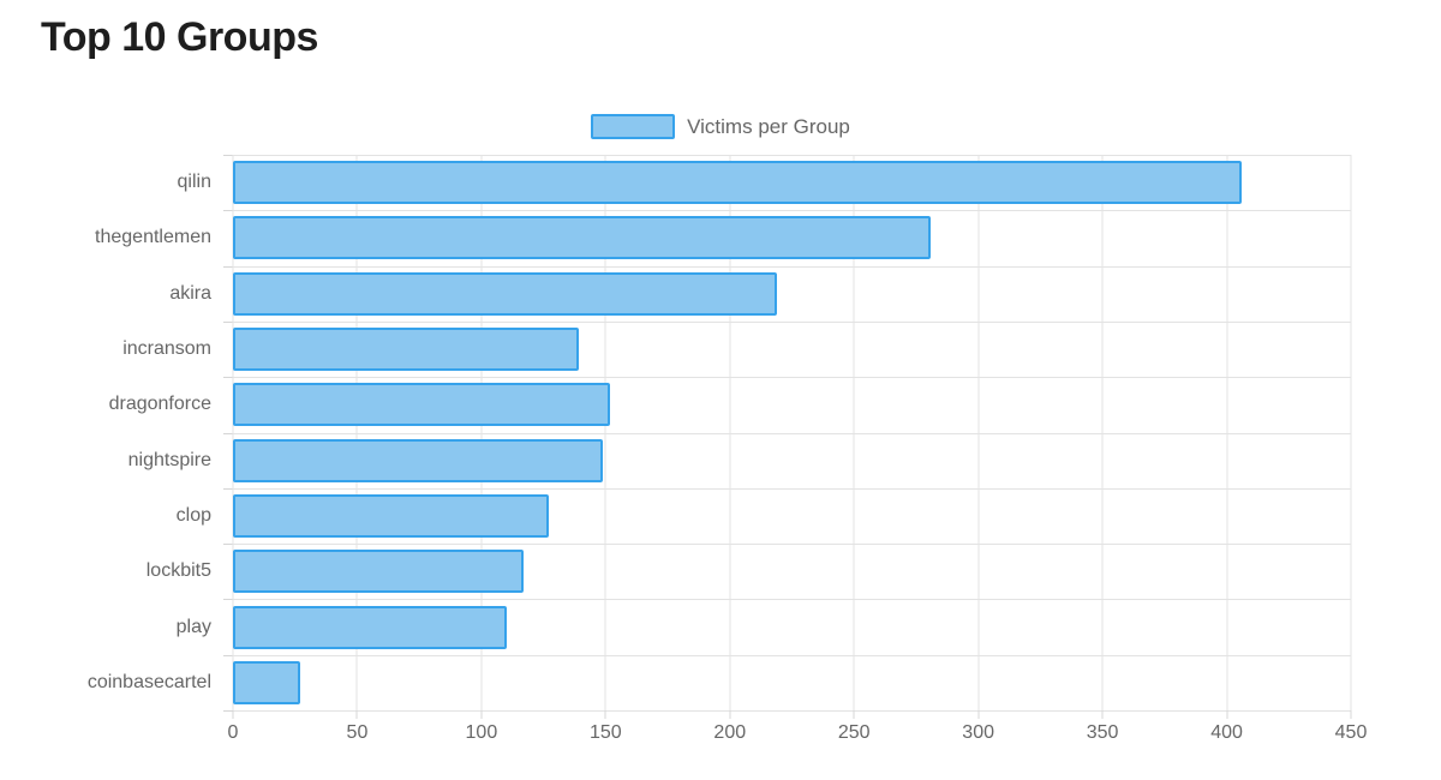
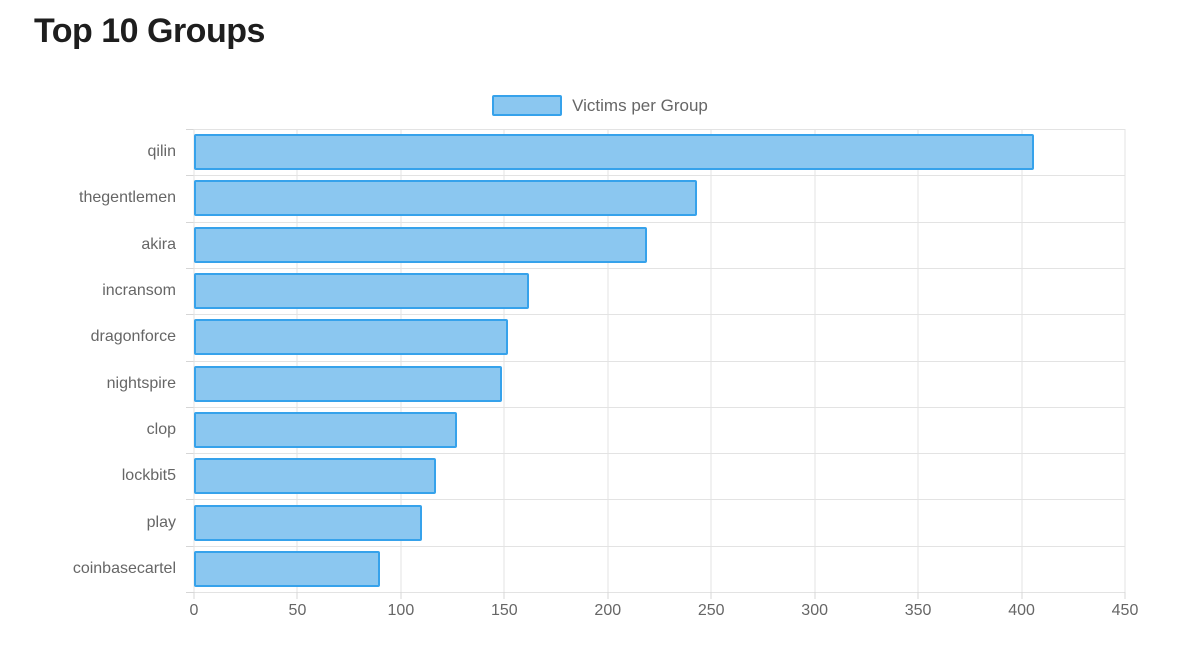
thegentlemen: 281 -> 243
incransom: 139 -> 162
coinbasecartel: 27 -> 90
